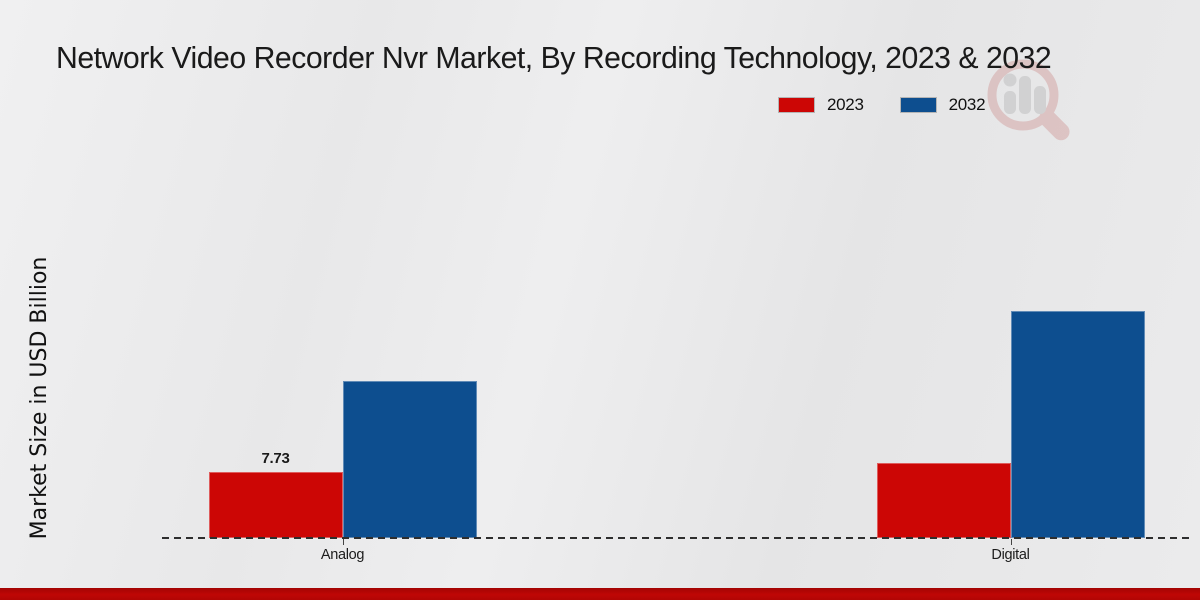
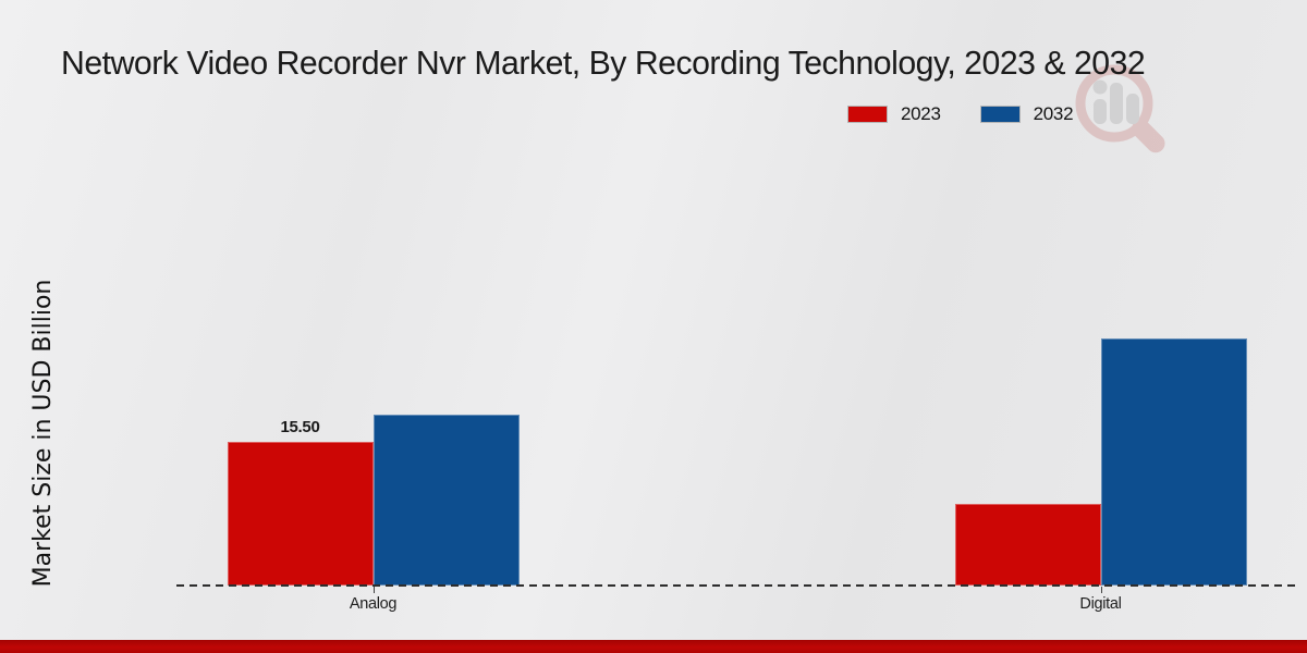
2023/Analog: 7.73 -> 15.50
